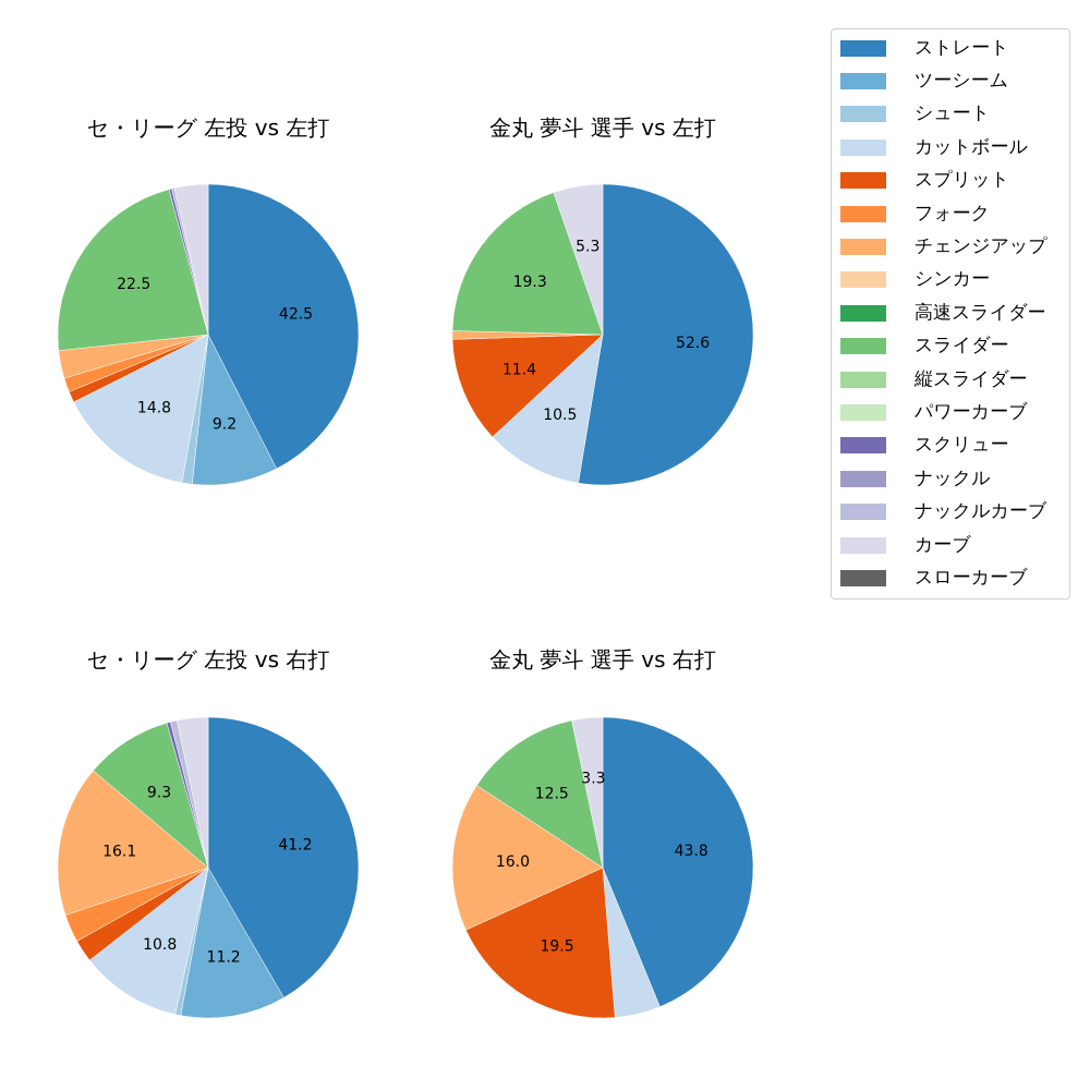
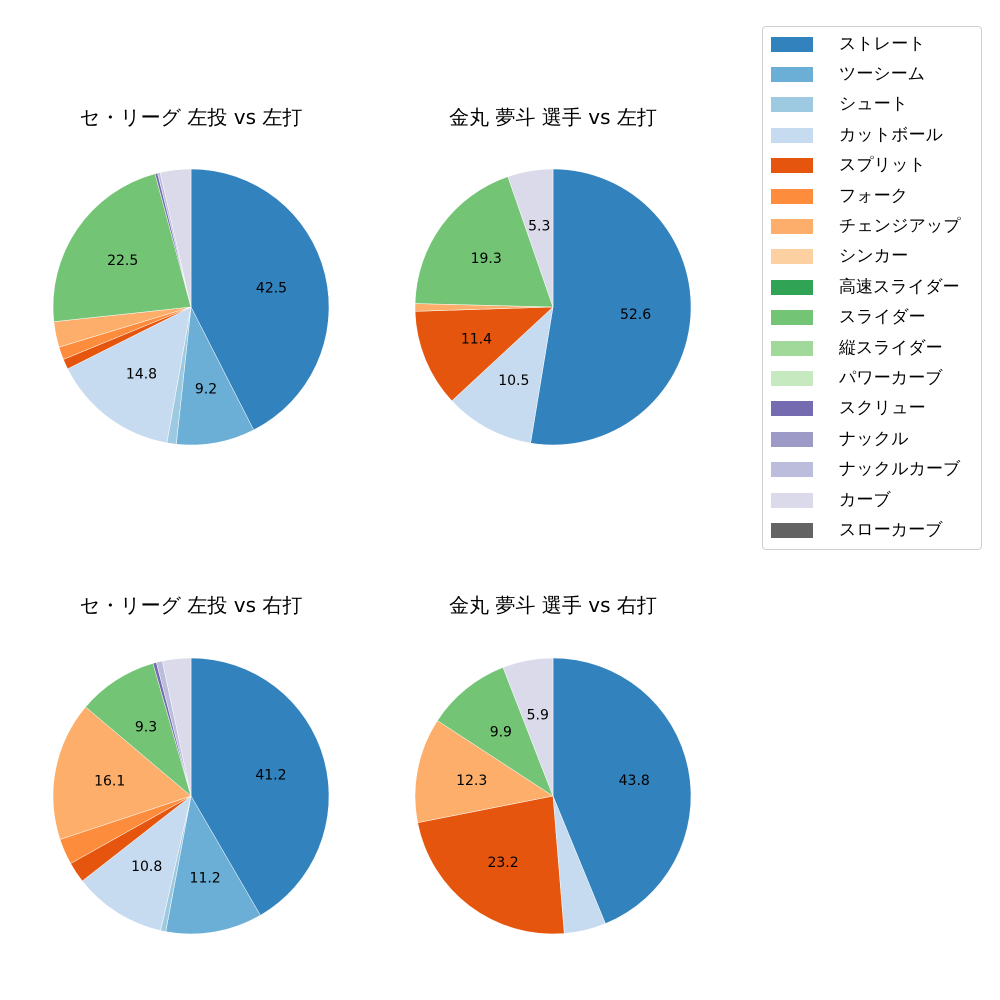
金丸 夢斗 選手 vs 右打/スプリット: 19.5 -> 23.2
金丸 夢斗 選手 vs 右打/チェンジアップ: 16.0 -> 12.3
金丸 夢斗 選手 vs 右打/スライダー: 12.5 -> 9.9
金丸 夢斗 選手 vs 右打/カーブ: 3.3 -> 5.9
